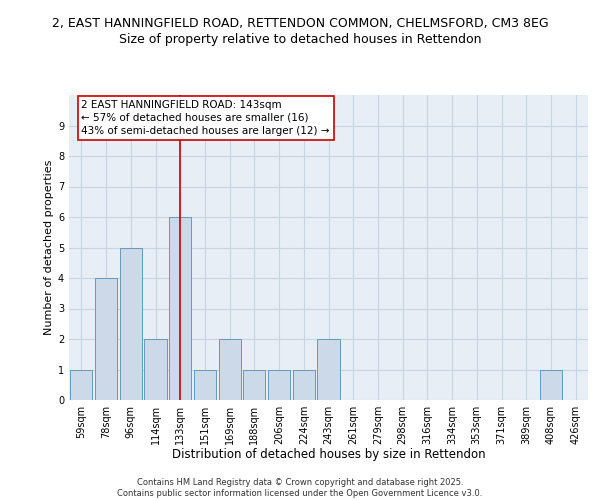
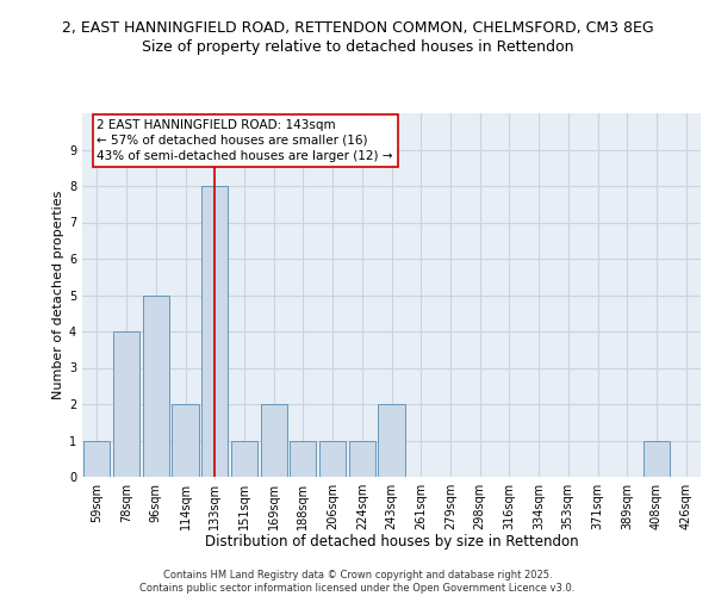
133sqm: 6 -> 8
